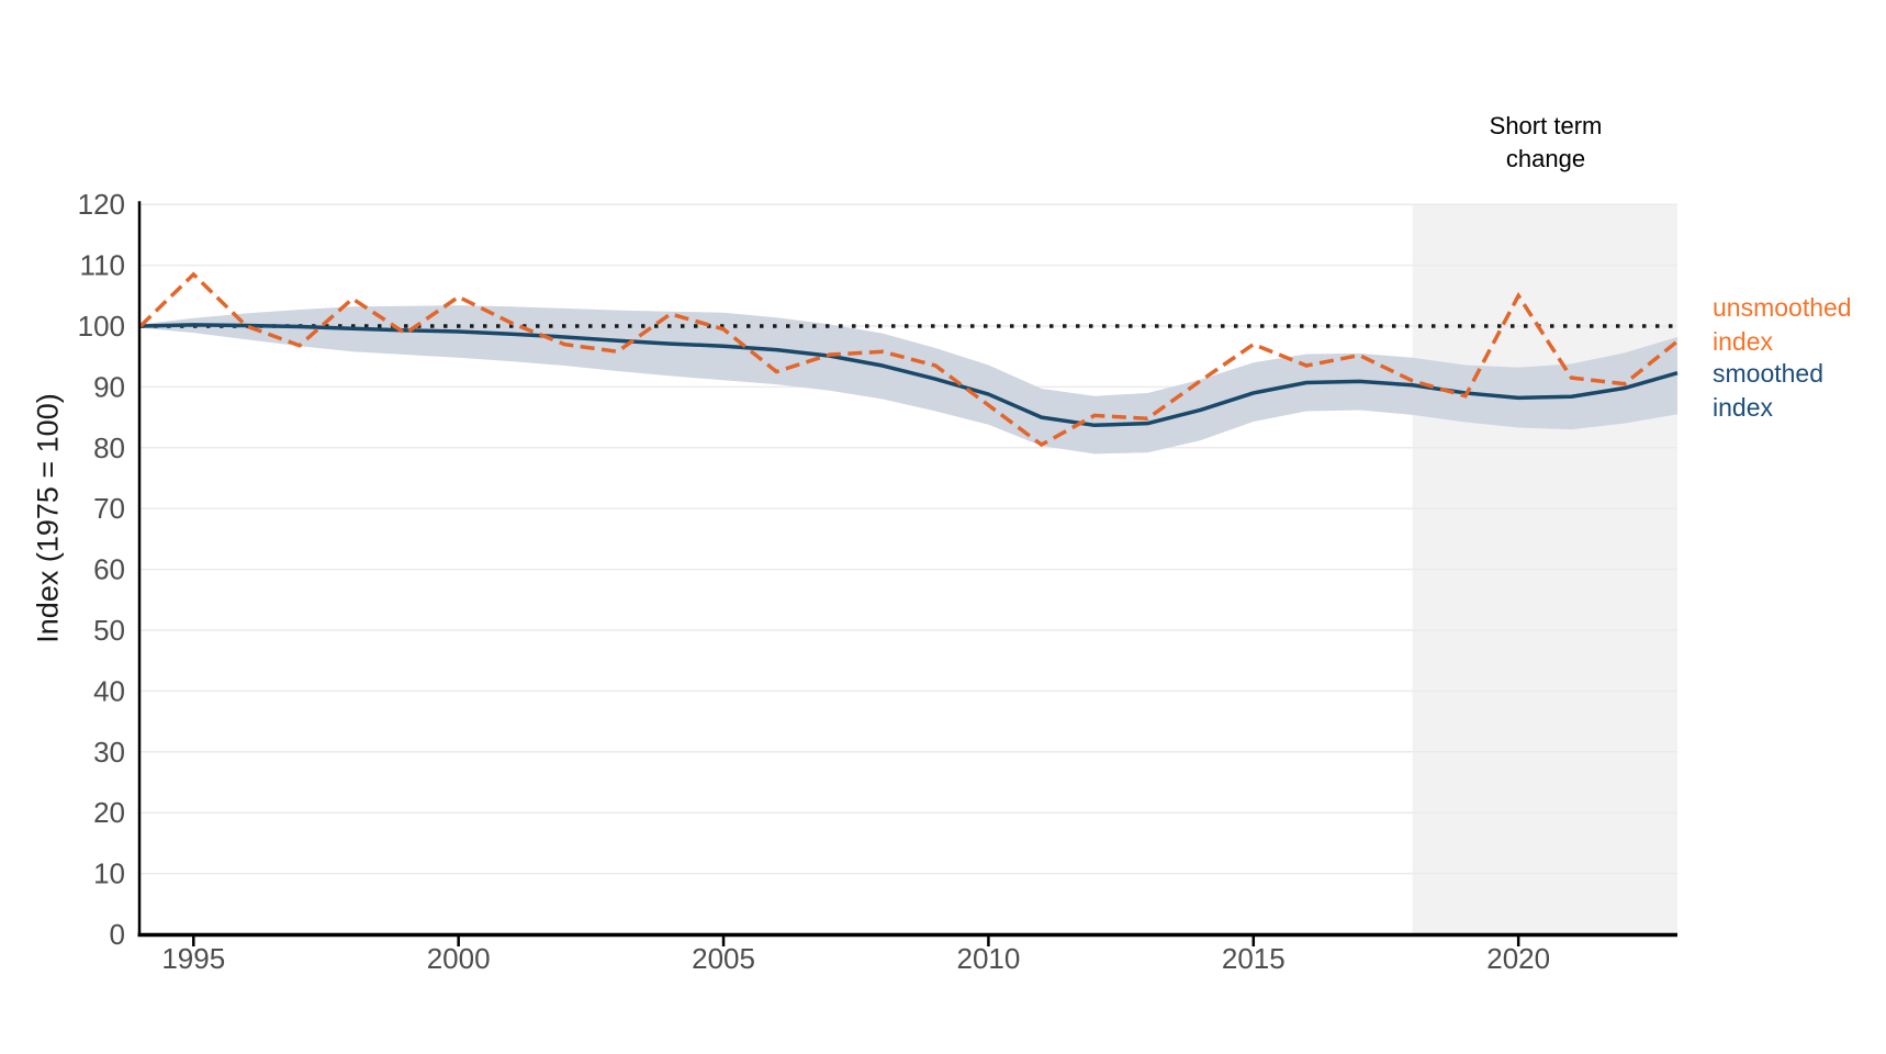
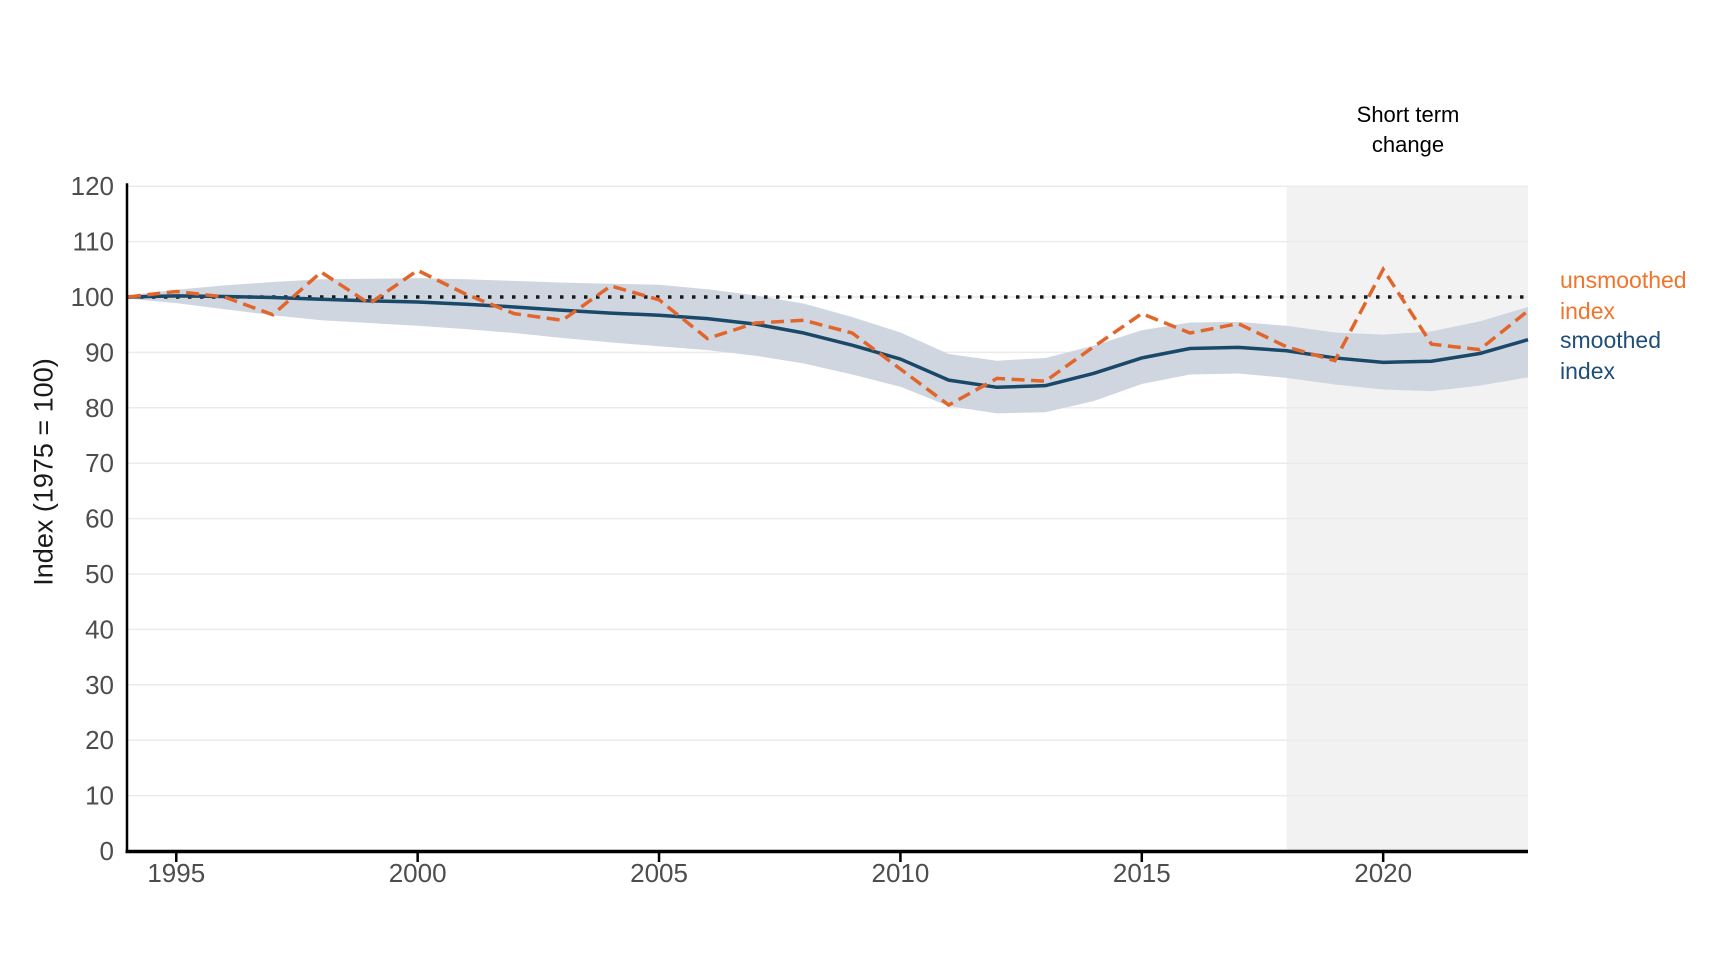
unsmoothed index/1995: 108 -> 101
